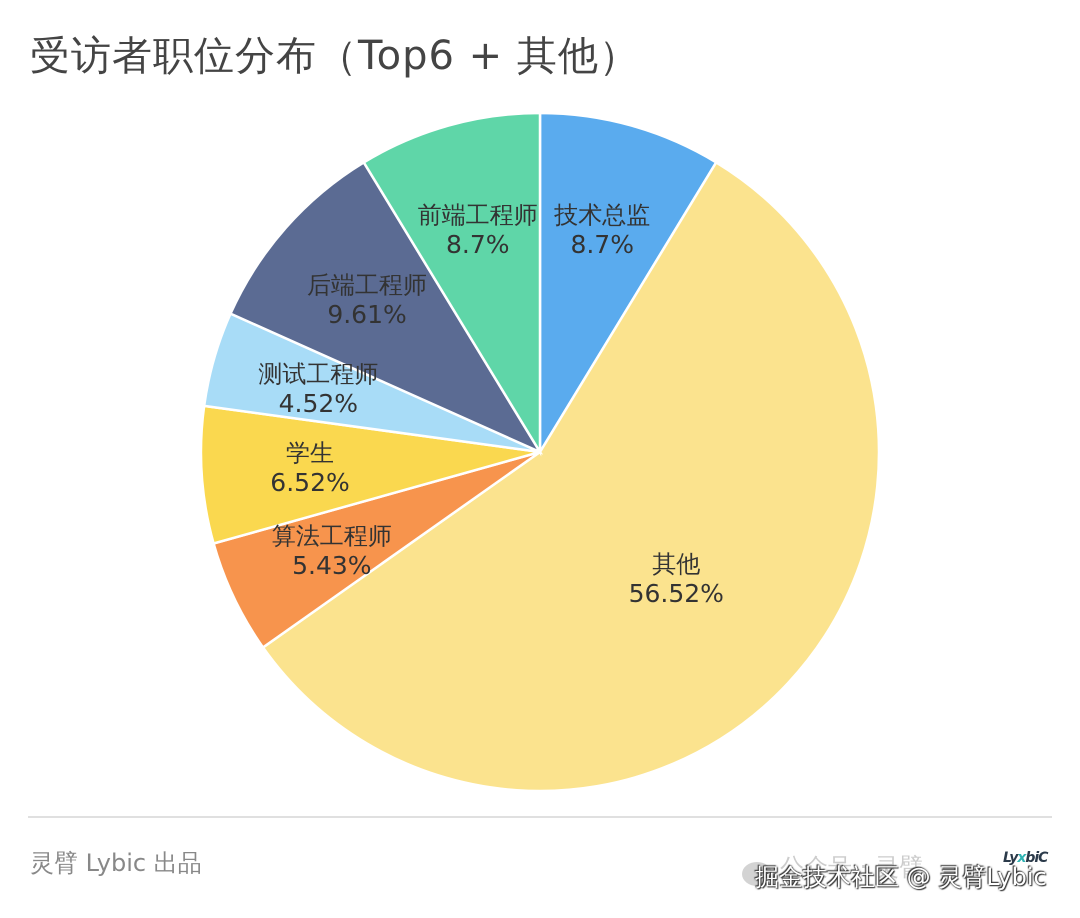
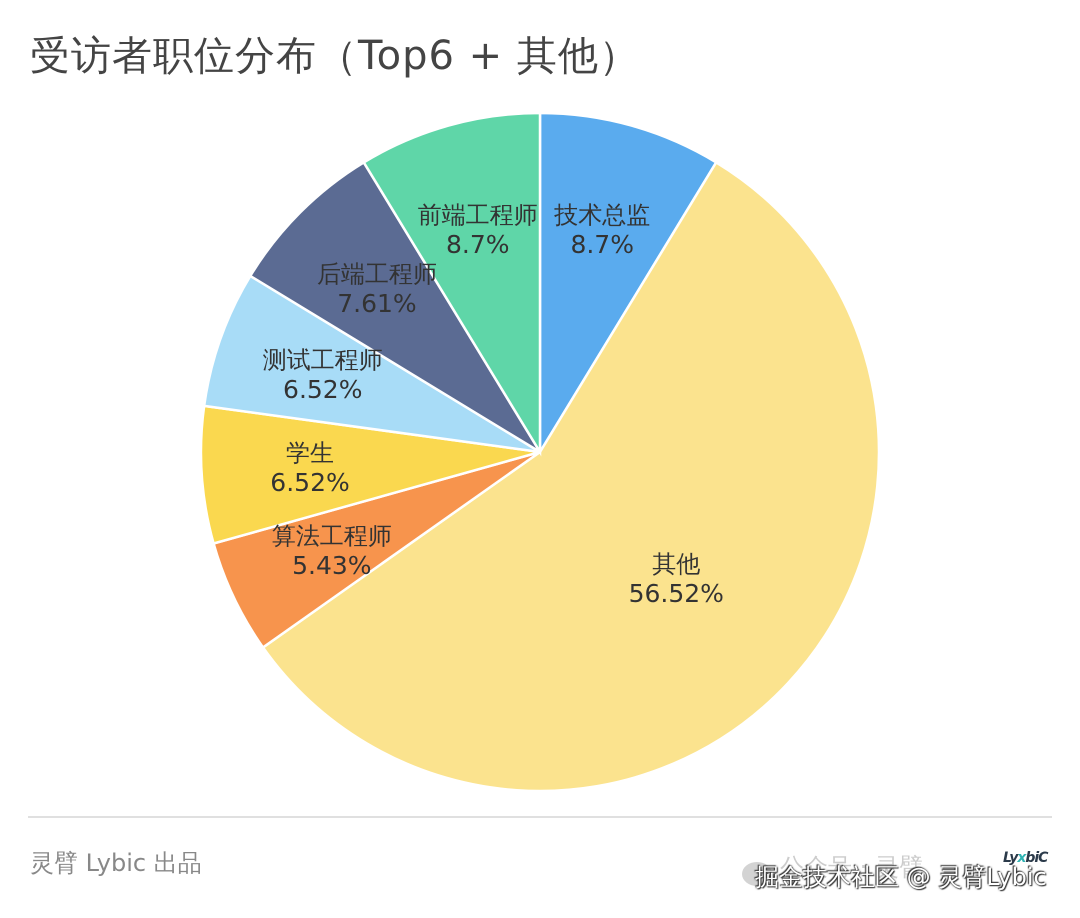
测试工程师: 4.52% -> 6.52%
后端工程师: 9.61% -> 7.61%
